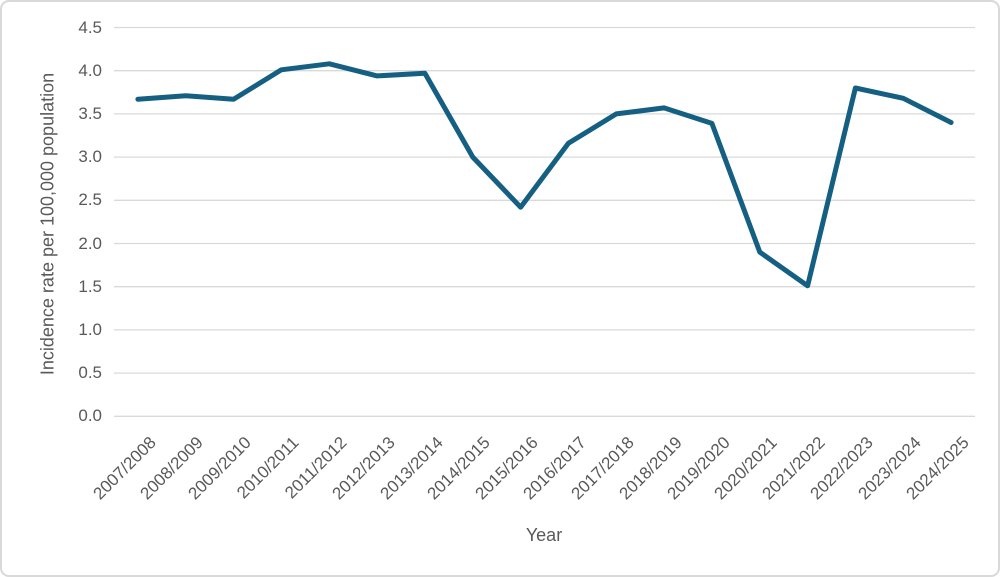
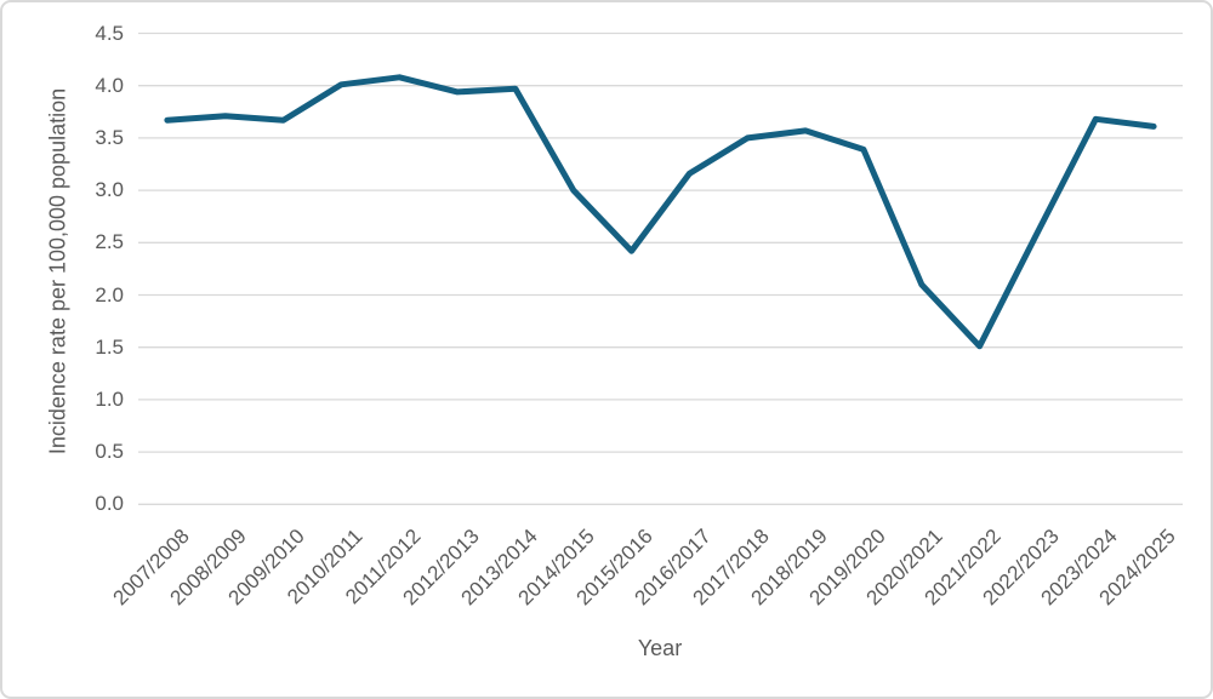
2020/2021: 1.9 -> 2.1
2022/2023: 3.8 -> 2.6
2024/2025: 3.4 -> 3.6
